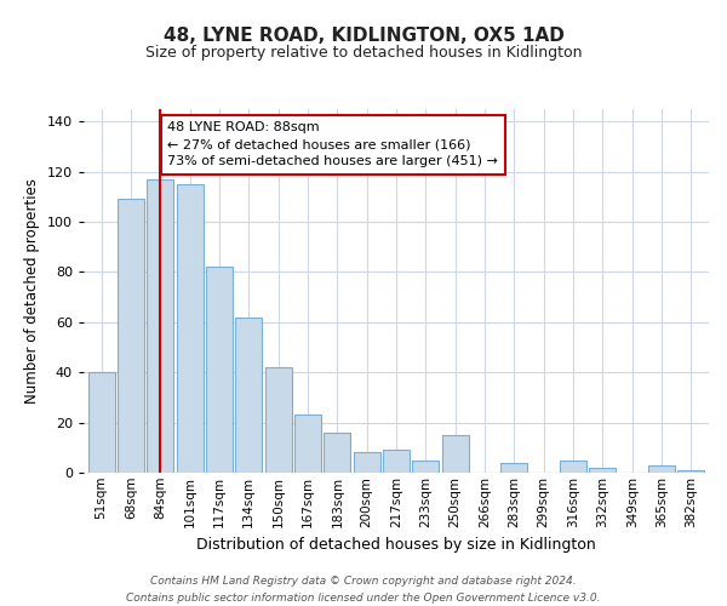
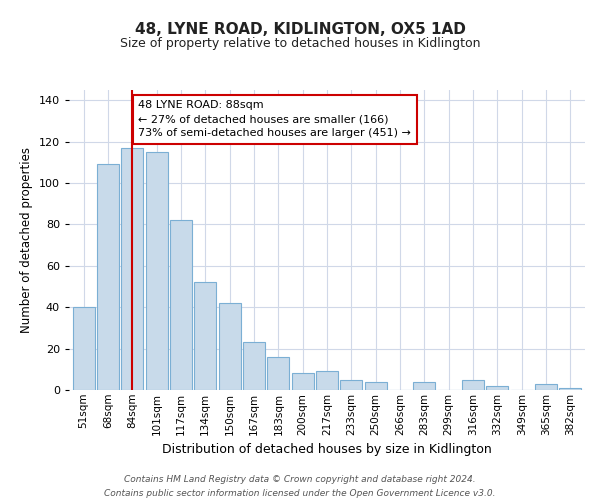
134sqm: 62 -> 52
250sqm: 15 -> 4
